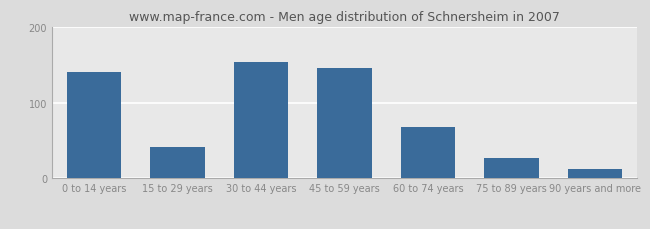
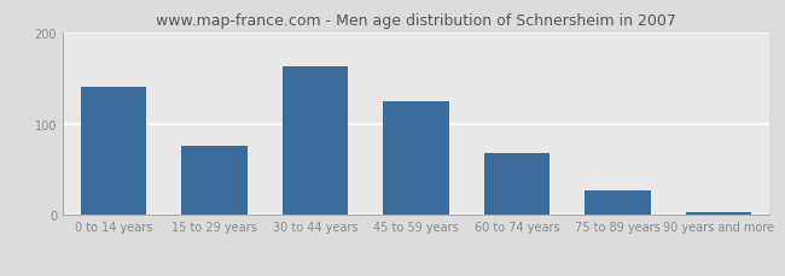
15 to 29 years: 42 -> 75
30 to 44 years: 154 -> 162
45 to 59 years: 146 -> 125
90 years and more: 12 -> 3
